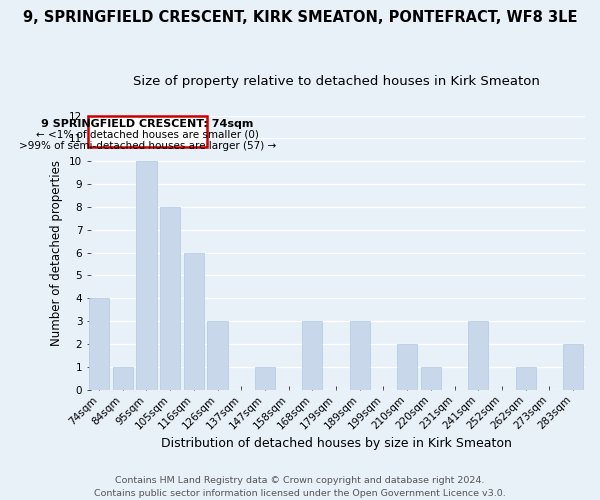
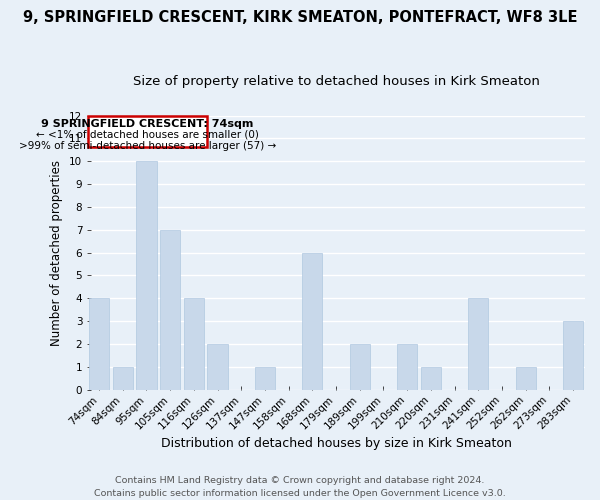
105sqm: 8 -> 7
116sqm: 6 -> 4
126sqm: 3 -> 2
168sqm: 3 -> 6
189sqm: 3 -> 2
241sqm: 3 -> 4
283sqm: 2 -> 3
